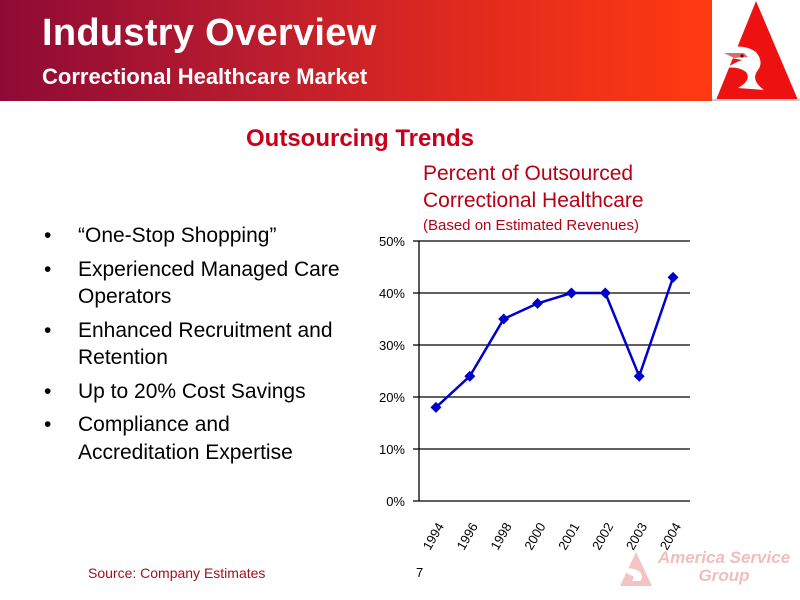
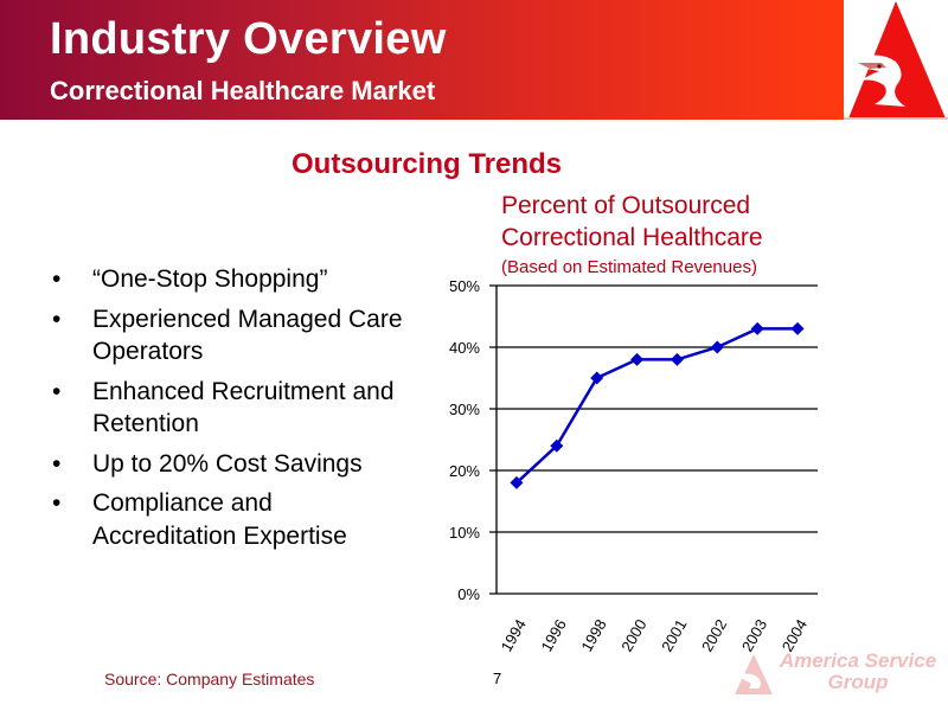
2001: 40% -> 38%
2003: 24% -> 43%
